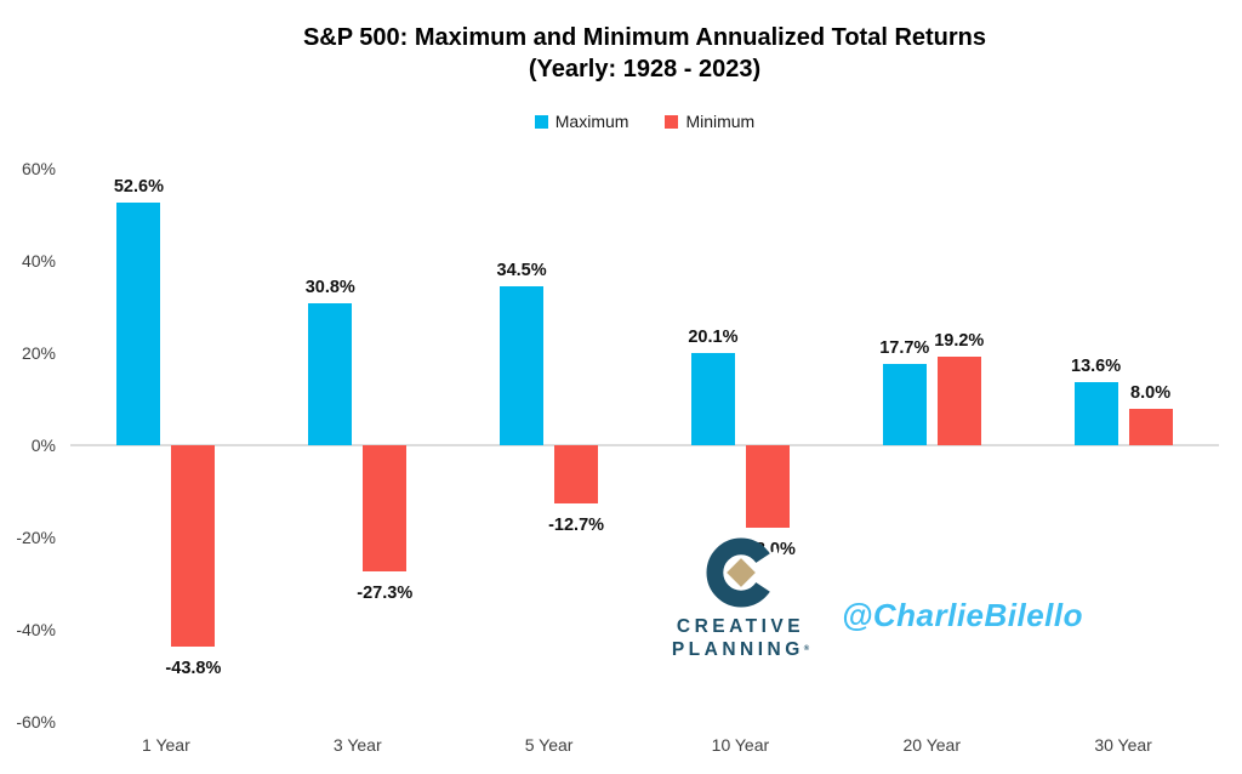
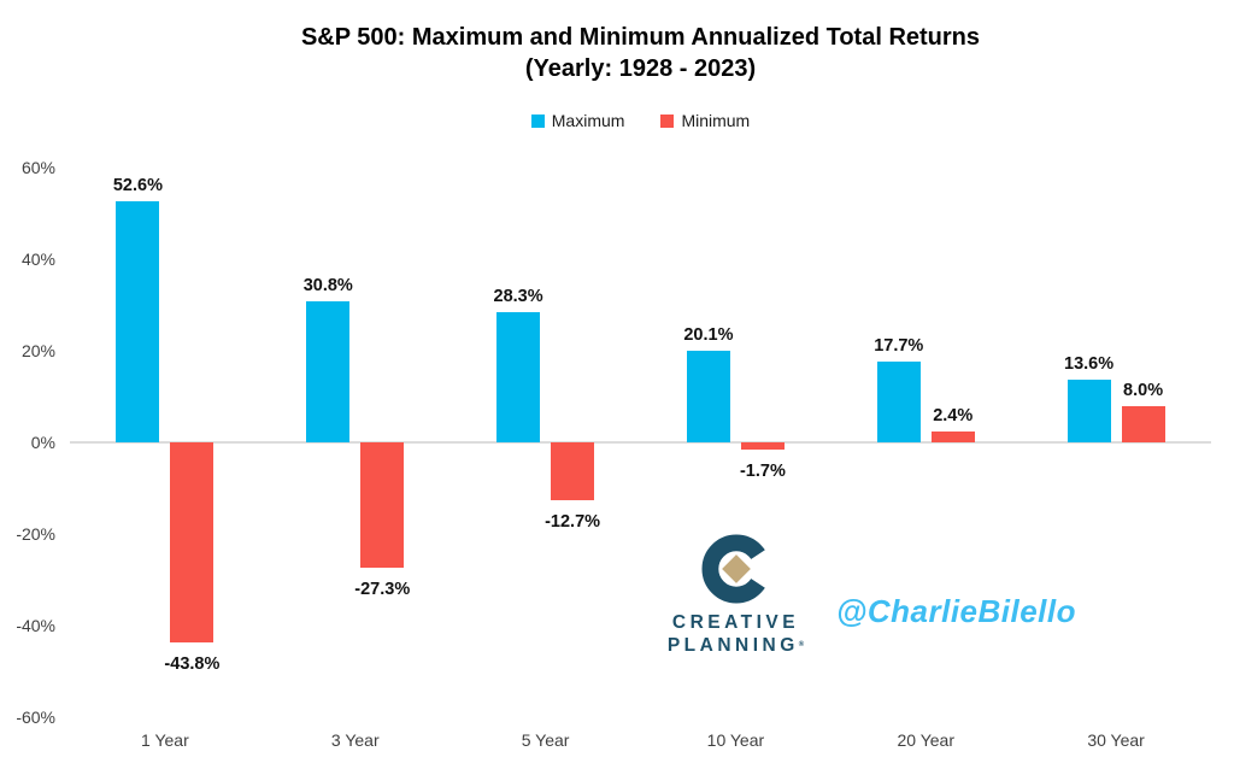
Maximum/5 Year: 34.5% -> 28.3%
Minimum/10 Year: -18.0% -> -1.7%
Minimum/20 Year: 19.2% -> 2.4%
